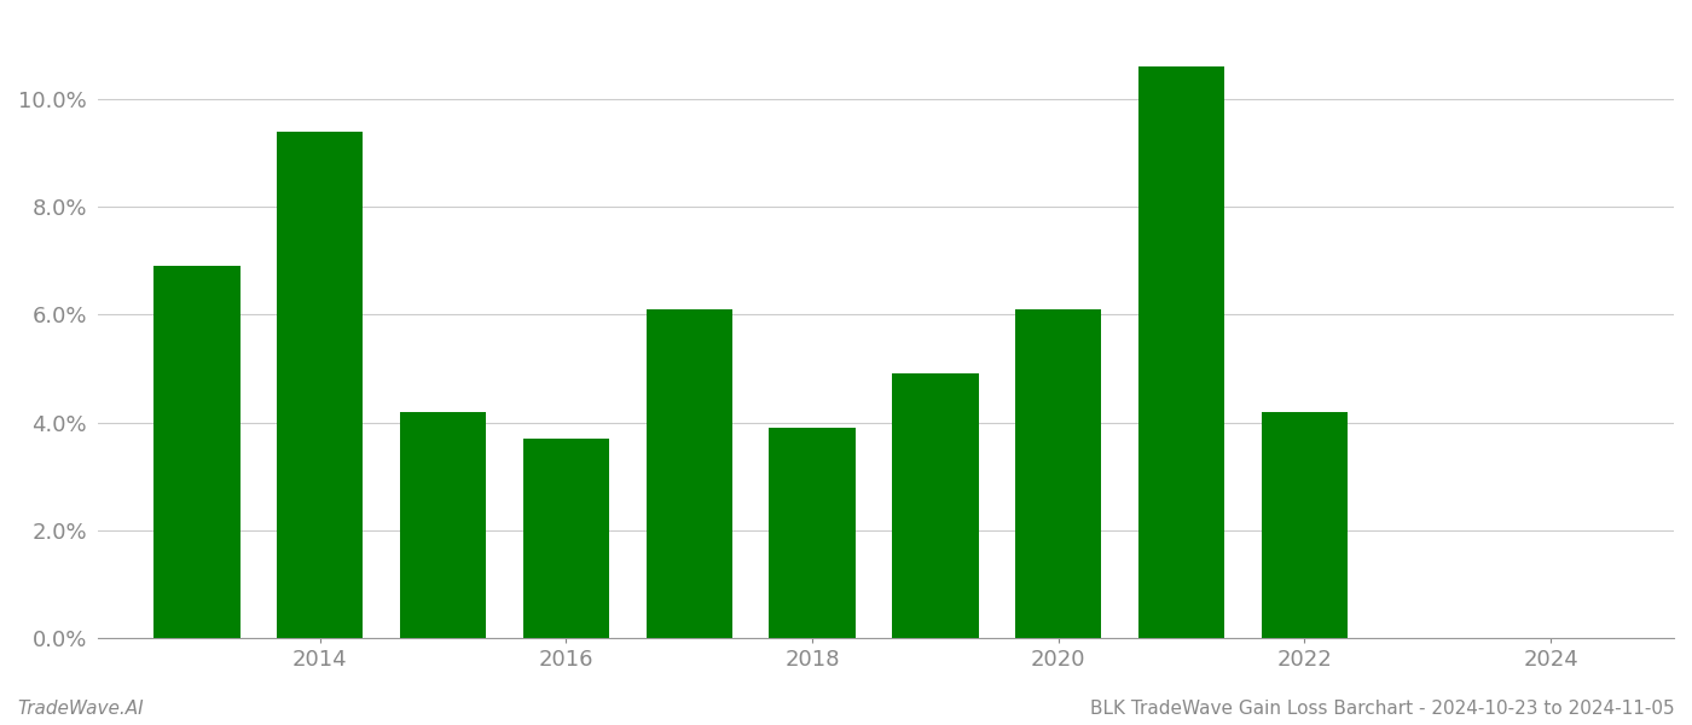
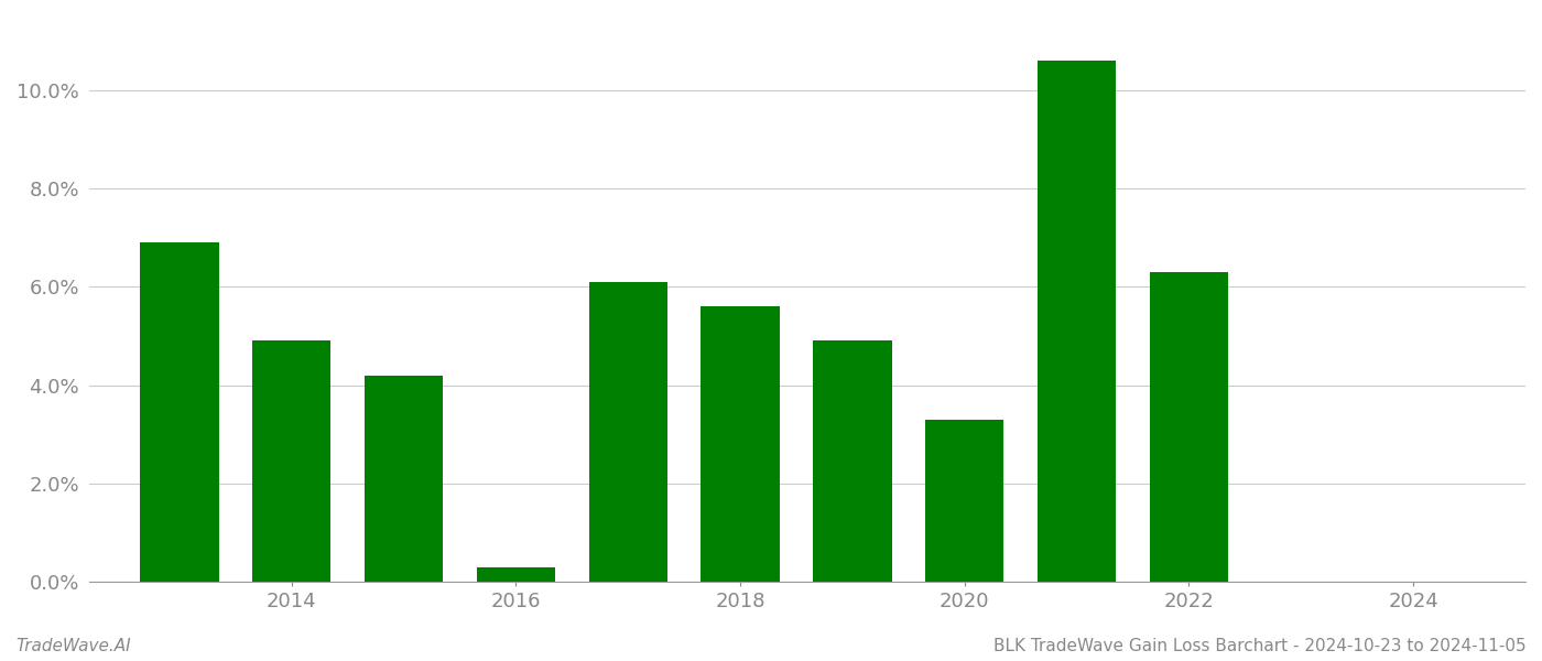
2014: 9.4% -> 4.9%
2016: 3.7% -> 0.3%
2018: 3.9% -> 5.6%
2020: 6.1% -> 3.3%
2022: 4.2% -> 6.3%
